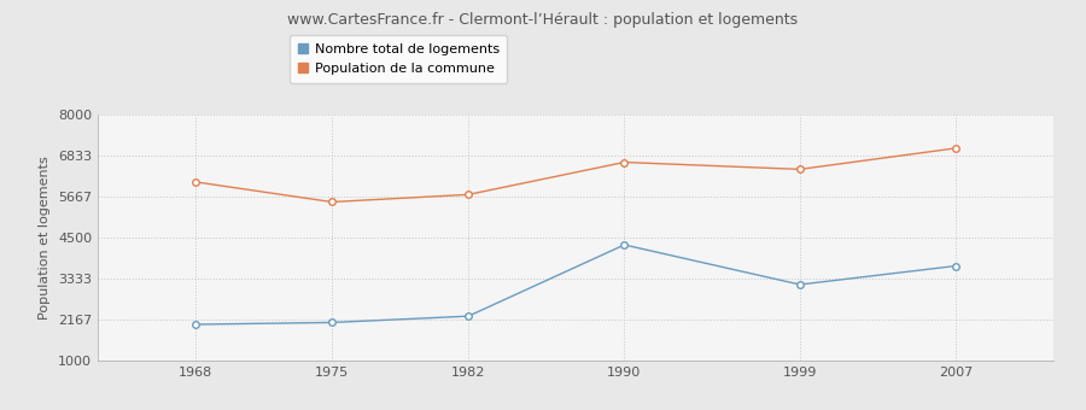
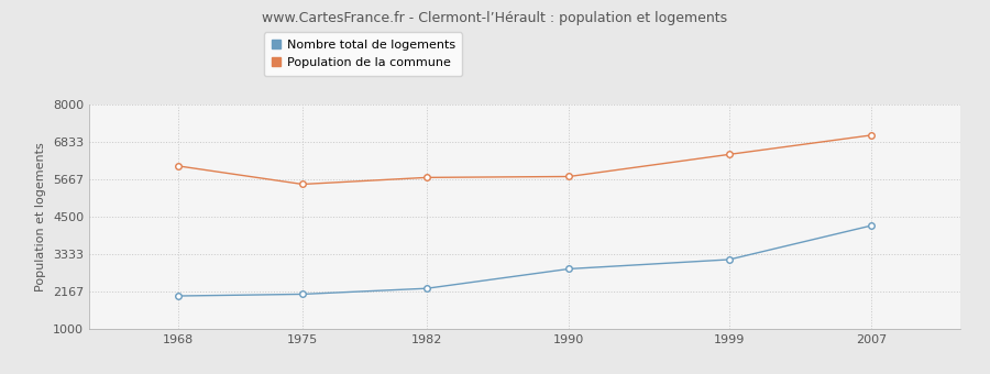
Nombre total de logements/1990: 4300 -> 2880
Population de la commune/1990: 6650 -> 5760
Nombre total de logements/2007: 3700 -> 4230
